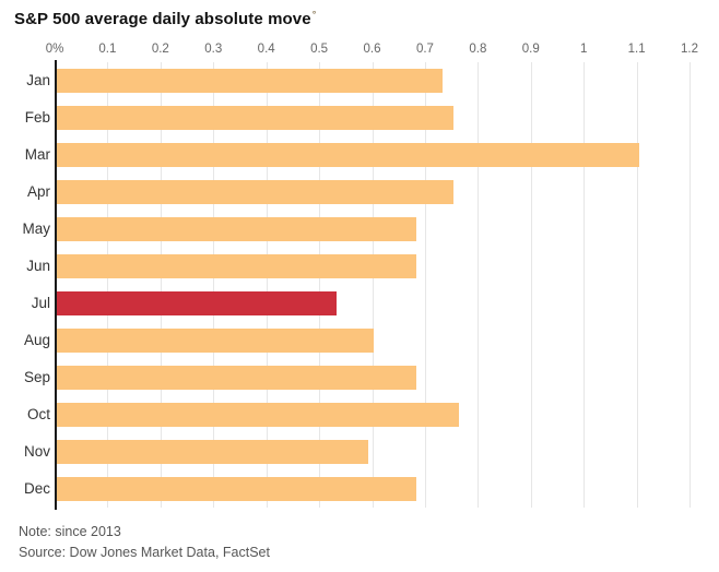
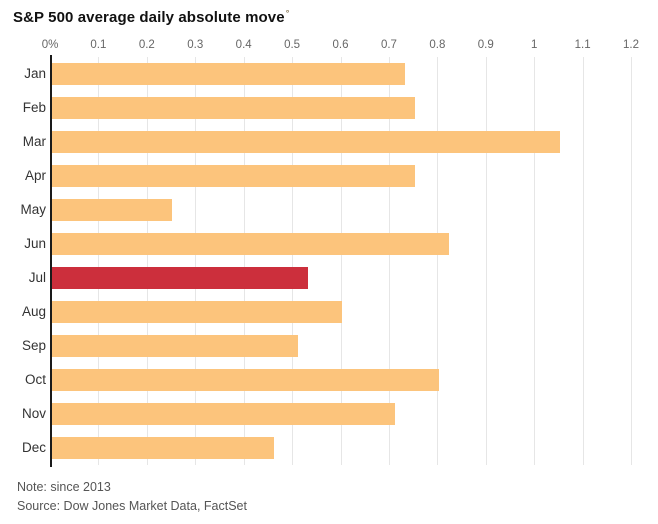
Mar: 1.10 -> 1.05
May: 0.68 -> 0.25
Jun: 0.68 -> 0.82
Sep: 0.68 -> 0.51
Oct: 0.76 -> 0.80
Nov: 0.59 -> 0.71
Dec: 0.68 -> 0.46
